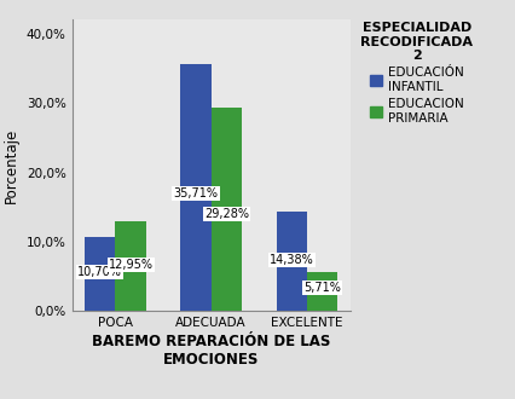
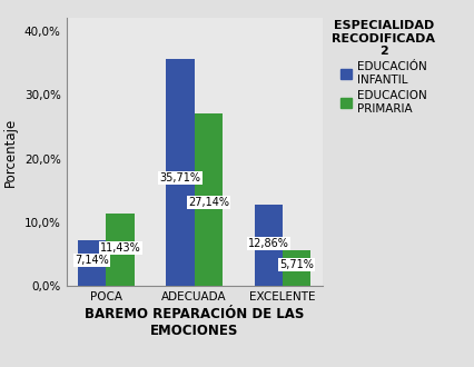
EDUCACIÓN INFANTIL/POCA: 10,70% -> 7,14%
EDUCACION PRIMARIA/POCA: 12,95% -> 11,43%
EDUCACION PRIMARIA/ADECUADA: 29,28% -> 27,14%
EDUCACIÓN INFANTIL/EXCELENTE: 14,38% -> 12,86%
